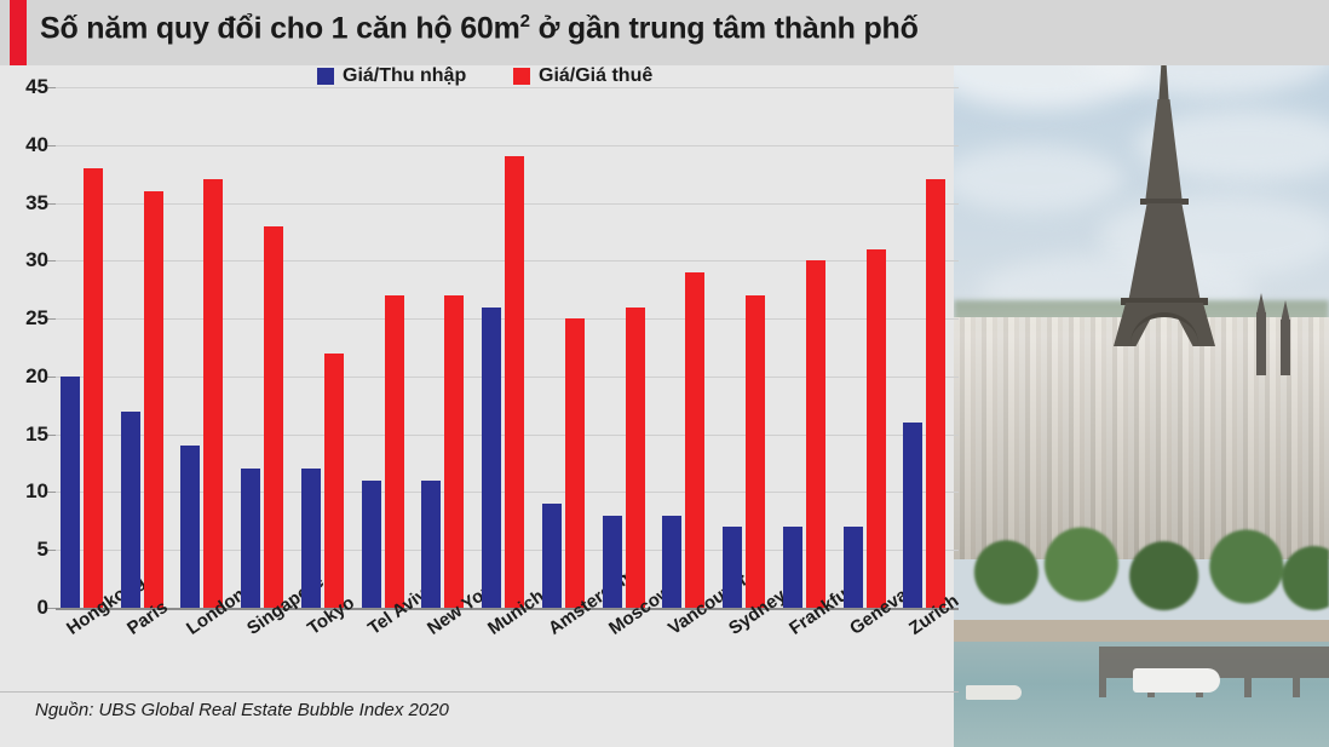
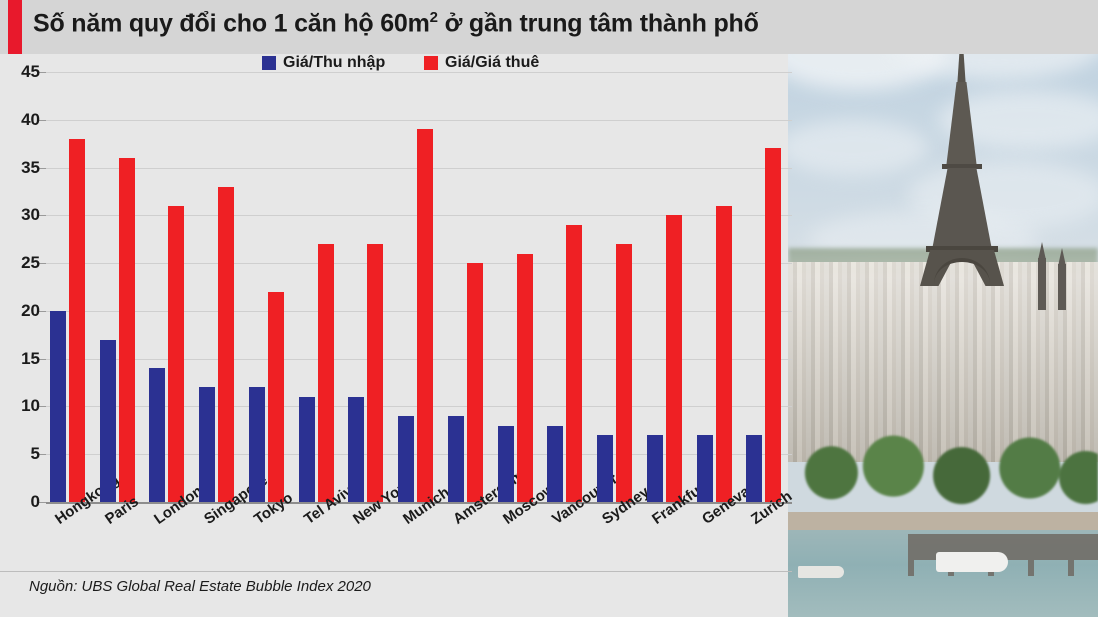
Giá/Giá thuê/London: 37 -> 31
Giá/Thu nhập/Munich: 26 -> 9
Giá/Thu nhập/Zurich: 16 -> 7
